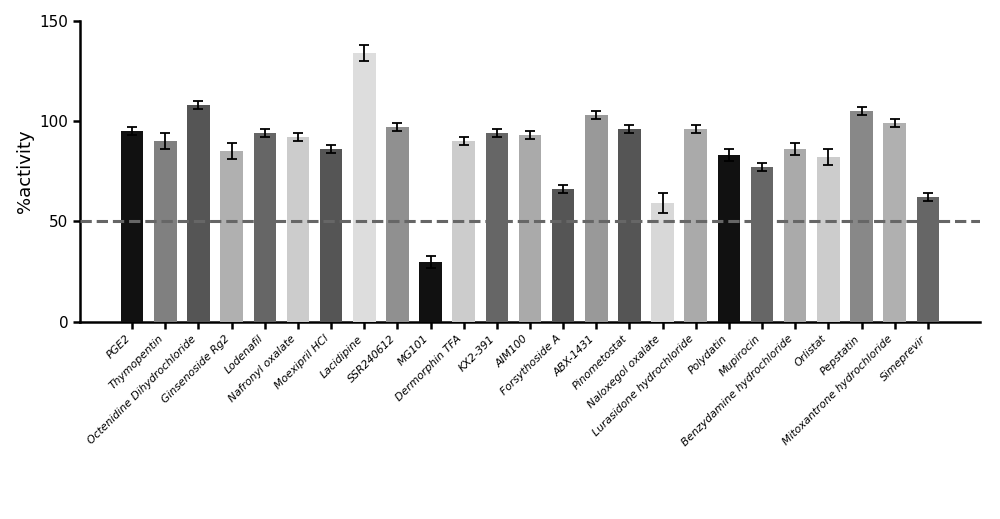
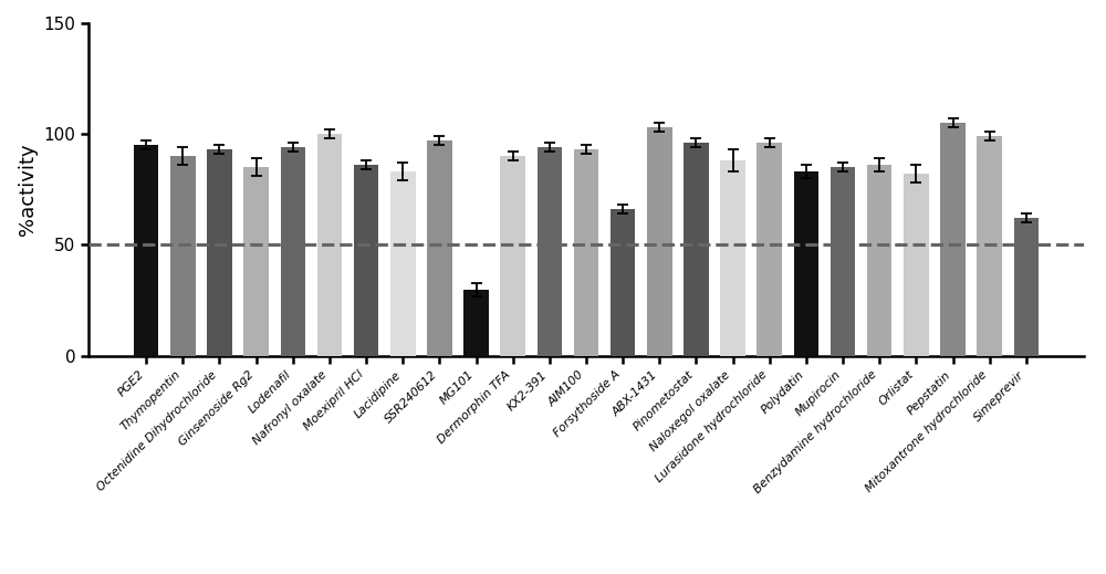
Octenidine Dihydrochloride: 108 -> 93
Nafronyl oxalate: 92 -> 100
Lacidipine: 134 -> 83
Naloxegol oxalate: 59 -> 88
Mupirocin: 77 -> 85
